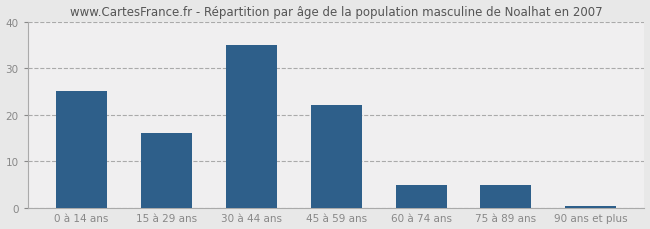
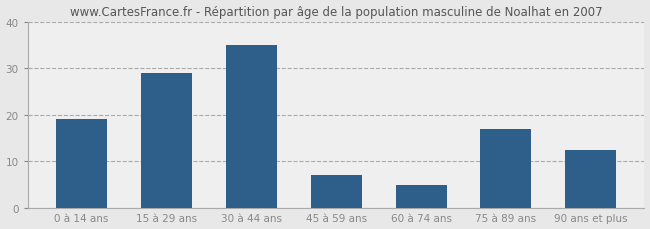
0 à 14 ans: 25.0 -> 19.0
15 à 29 ans: 16.0 -> 29.0
45 à 59 ans: 22.0 -> 7.0
75 à 89 ans: 5.0 -> 17.0
90 ans et plus: 0.5 -> 12.5
